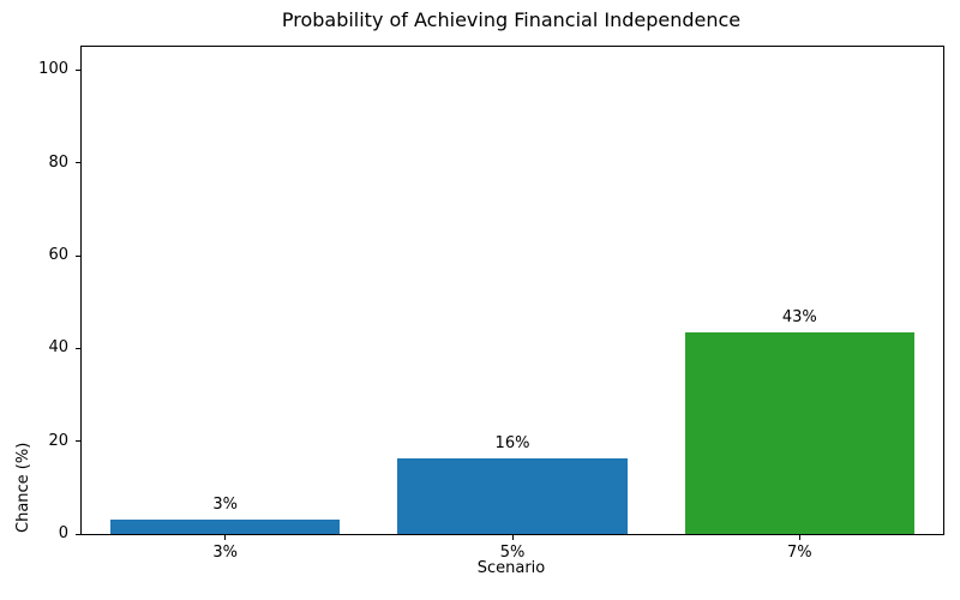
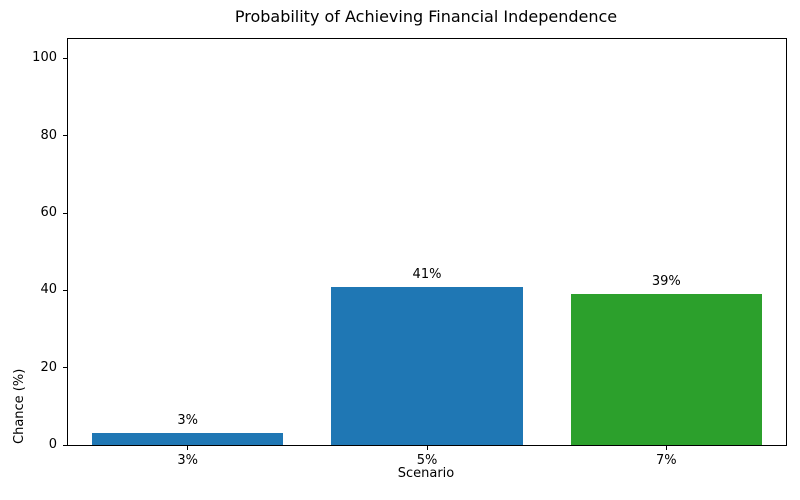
5%: 16% -> 41%
7%: 43% -> 39%
